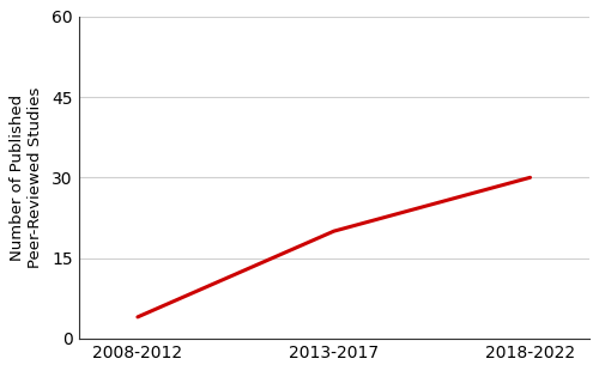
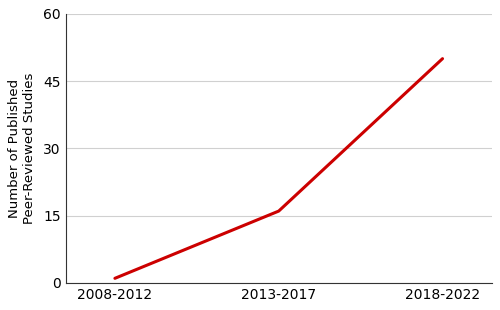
2008-2012: 4 -> 1
2013-2017: 20 -> 16
2018-2022: 30 -> 50
